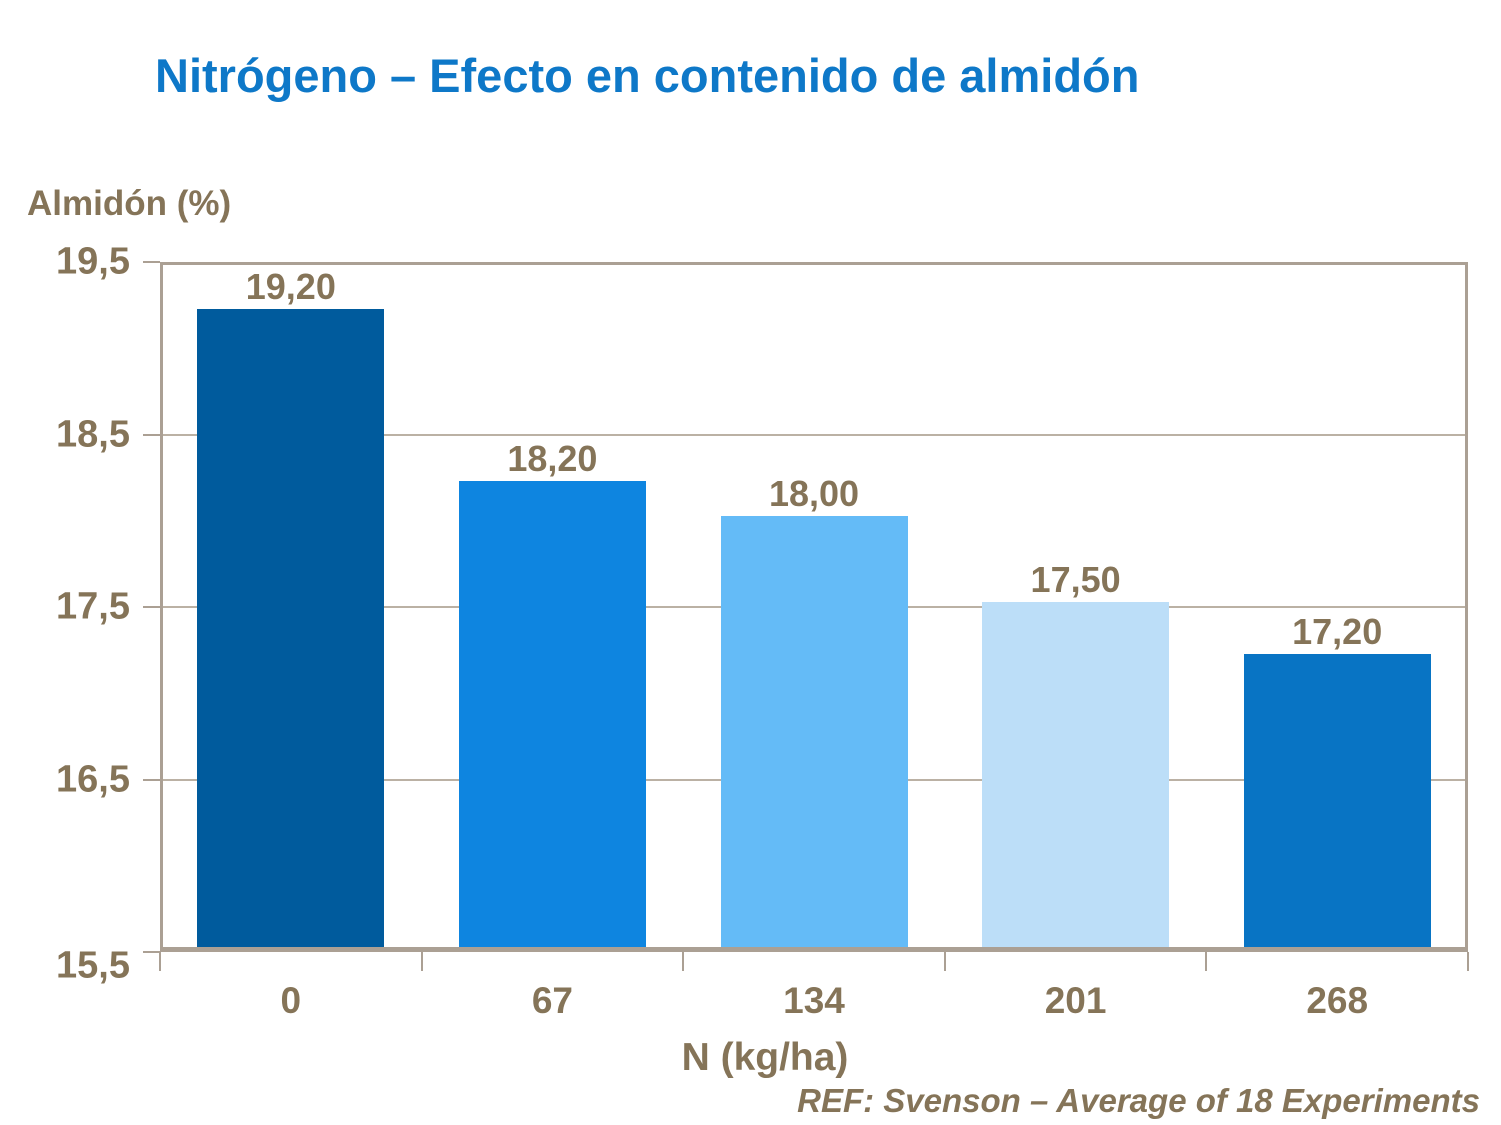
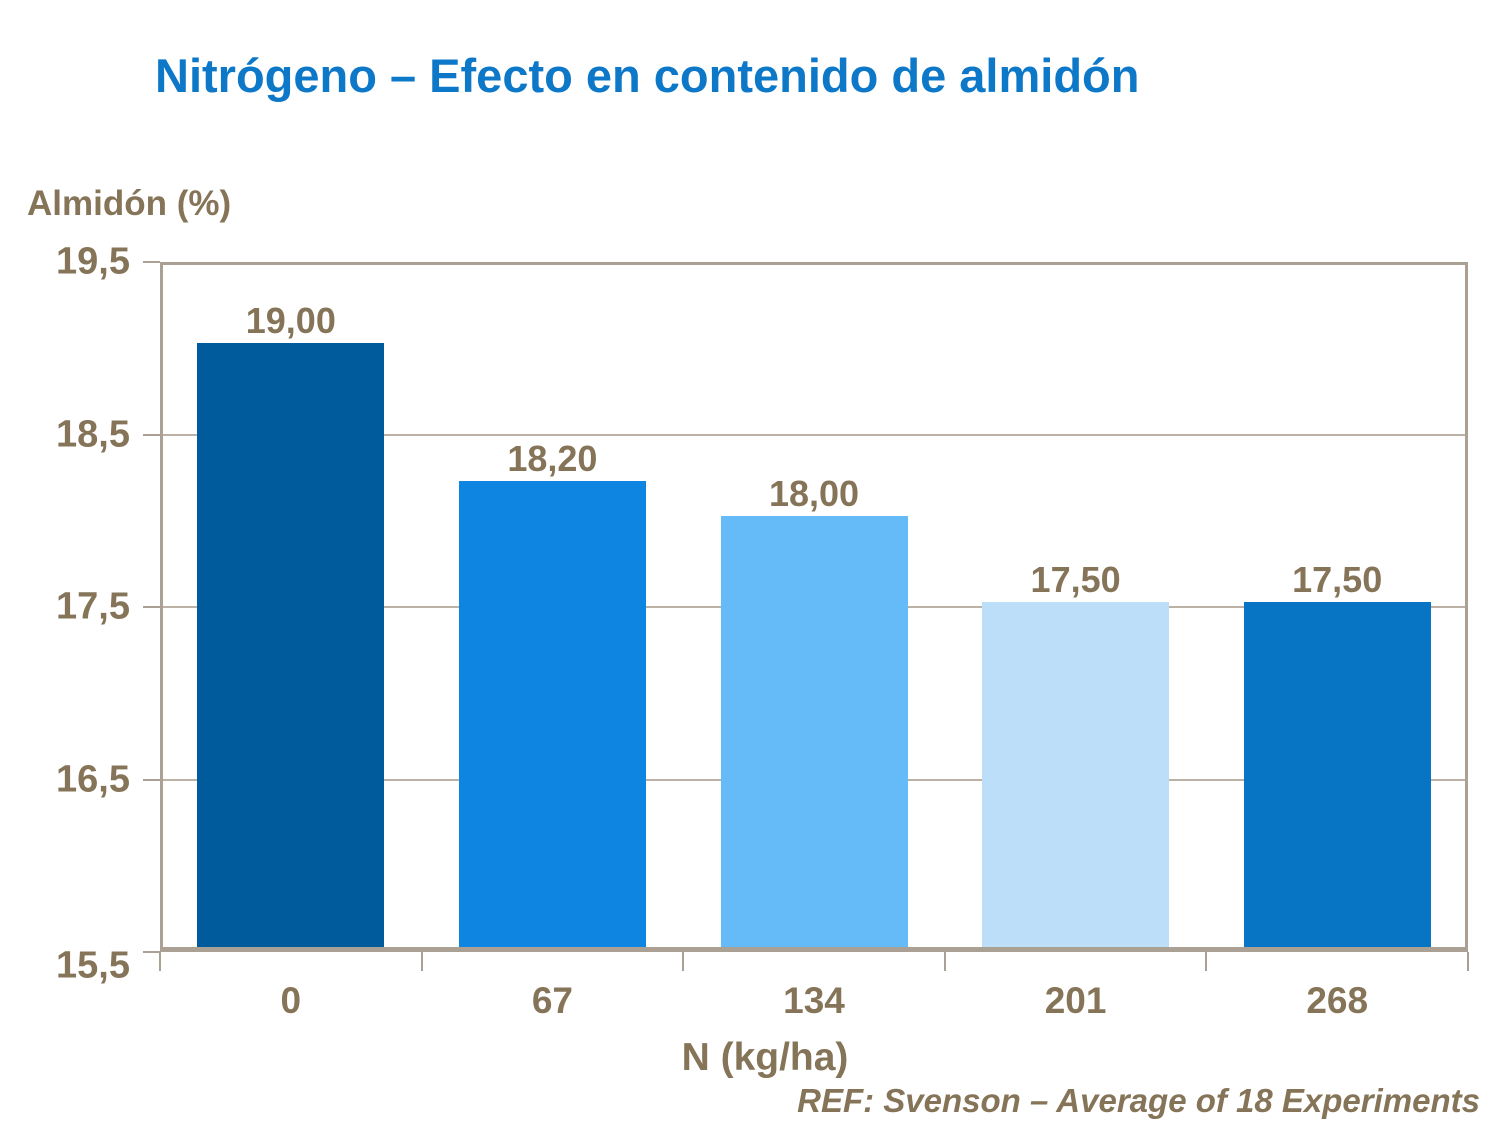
0: 19,20 -> 19,00
268: 17,20 -> 17,50
